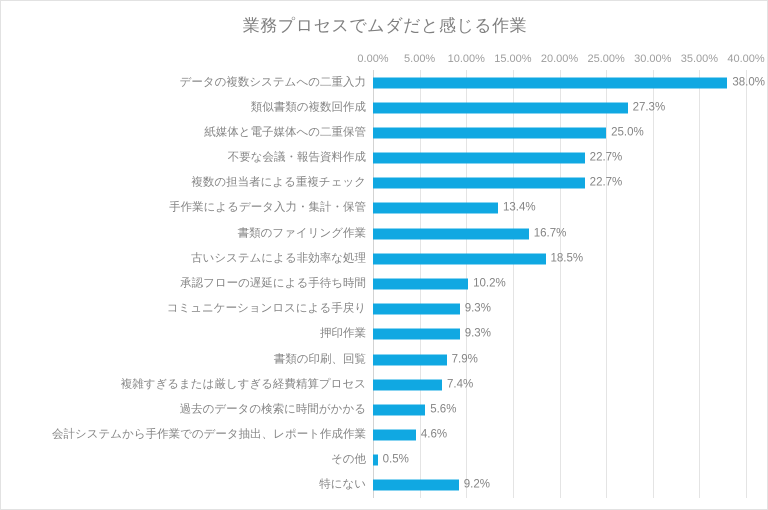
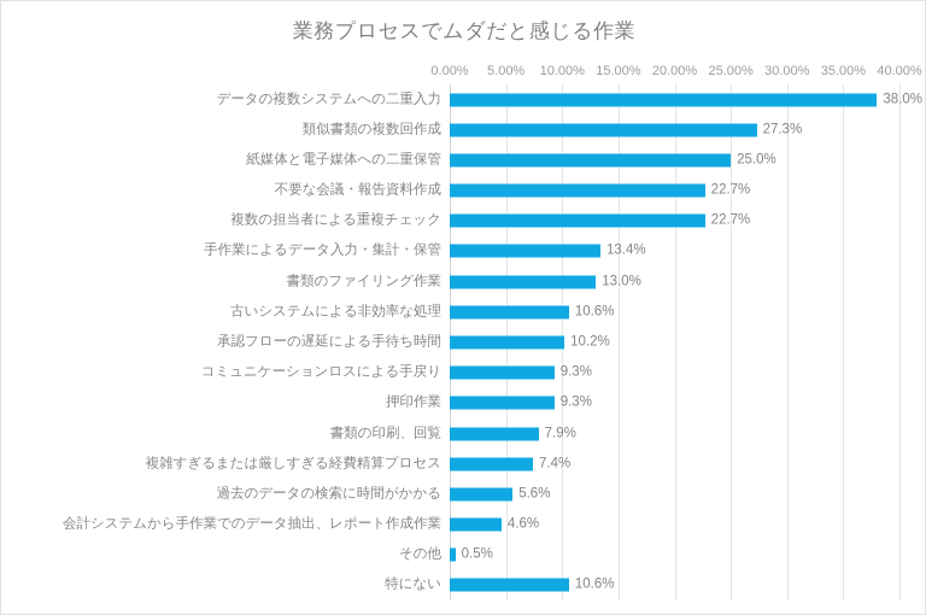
書類のファイリング作業: 16.7% -> 13.0%
古いシステムによる非効率な処理: 18.5% -> 10.6%
特にない: 9.2% -> 10.6%
